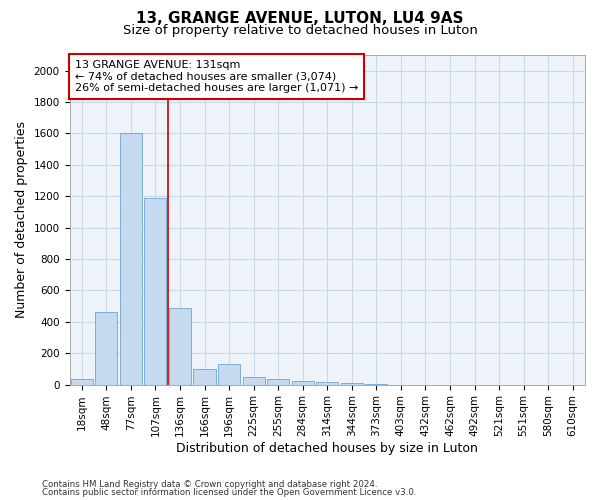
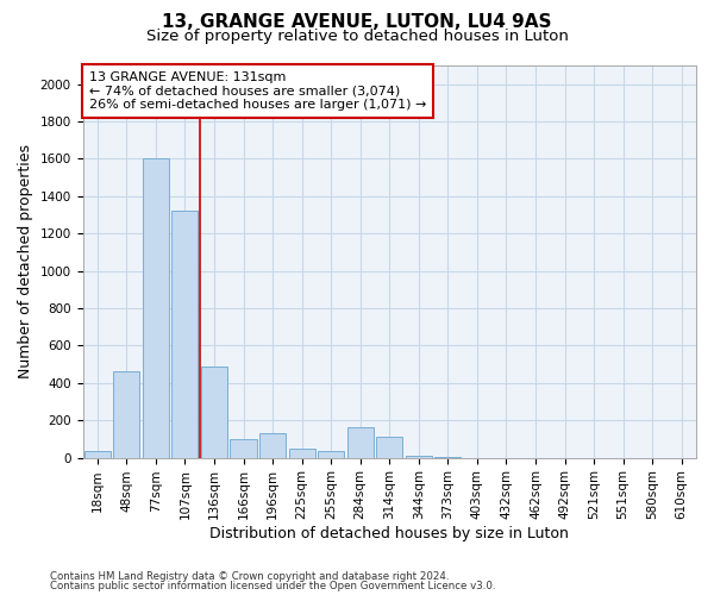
107sqm: 1190 -> 1320
284sqm: 20 -> 160
314sqm: 20 -> 110
